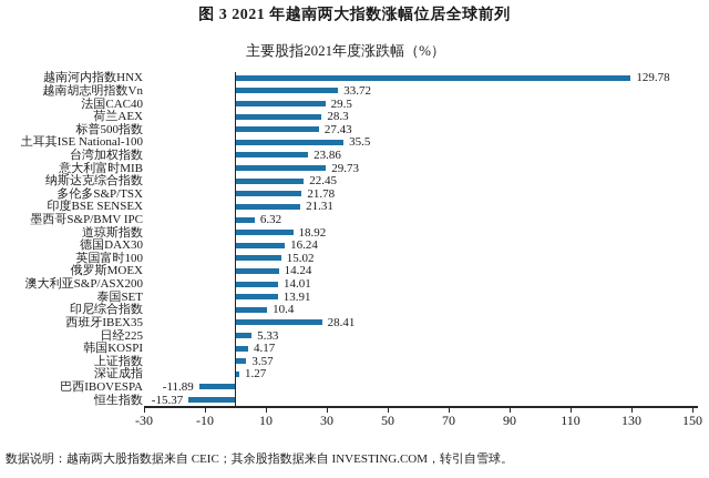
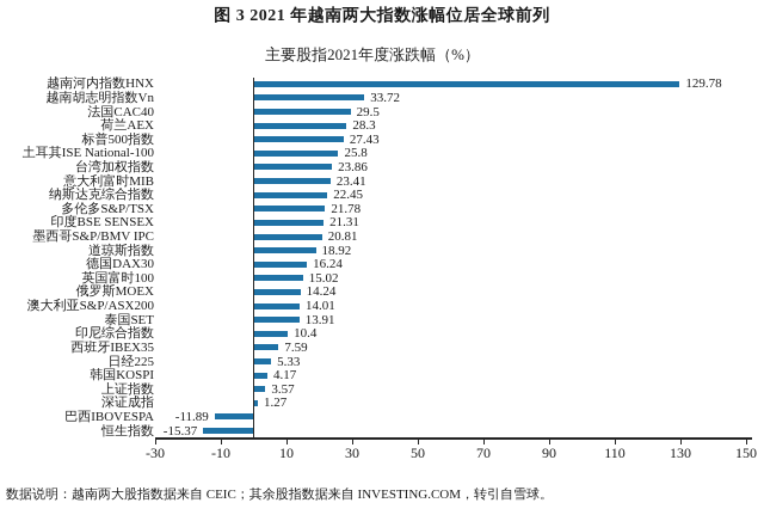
土耳其ISE National-100: 35.5 -> 25.8
意大利富时MIB: 29.73 -> 23.41
墨西哥S&P/BMV IPC: 6.32 -> 20.81
西班牙IBEX35: 28.41 -> 7.59
